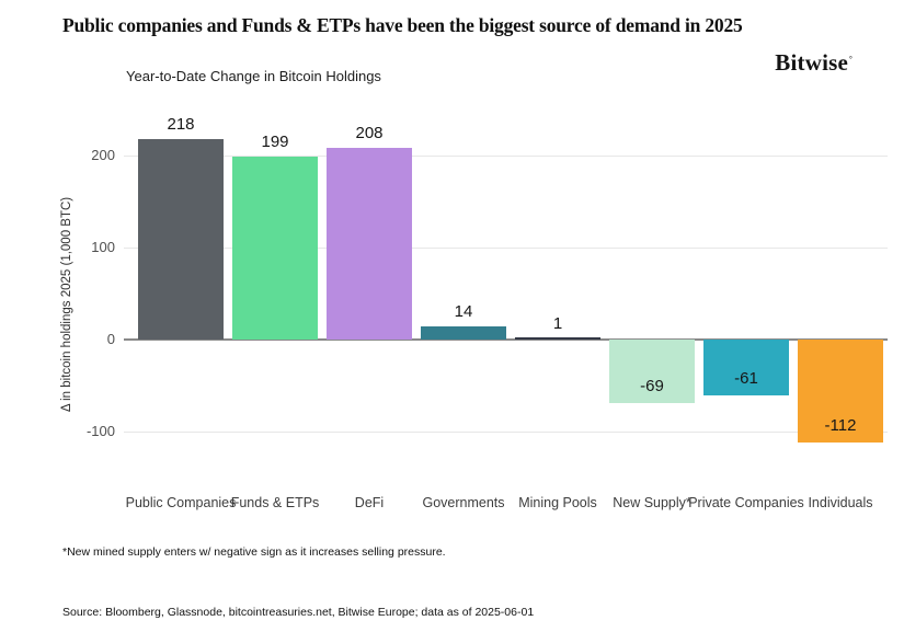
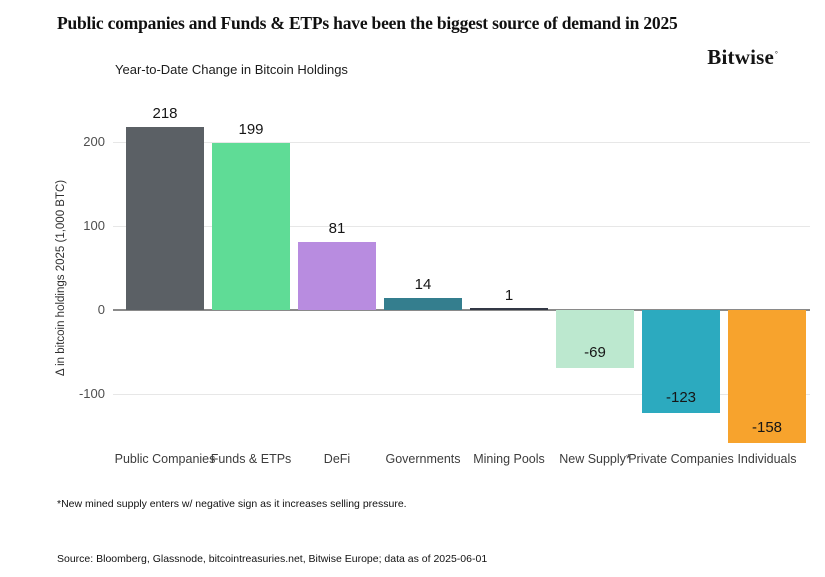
DeFi: 208 -> 81
Private Companies: -61 -> -123
Individuals: -112 -> -158
